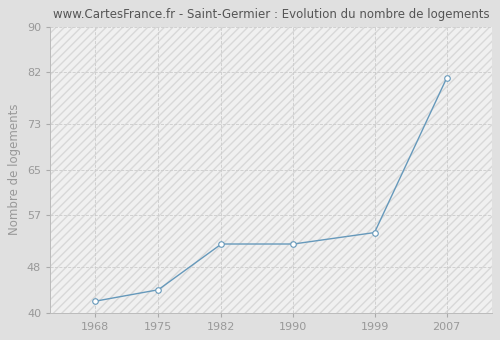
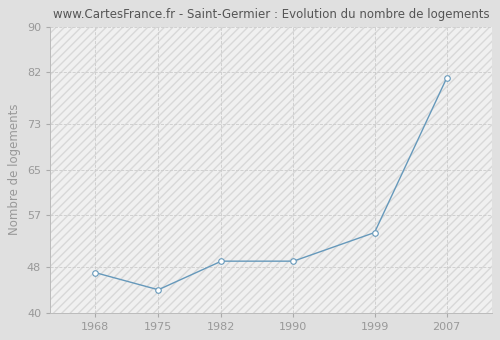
1968: 42 -> 47
1982: 52 -> 49
1990: 52 -> 49
